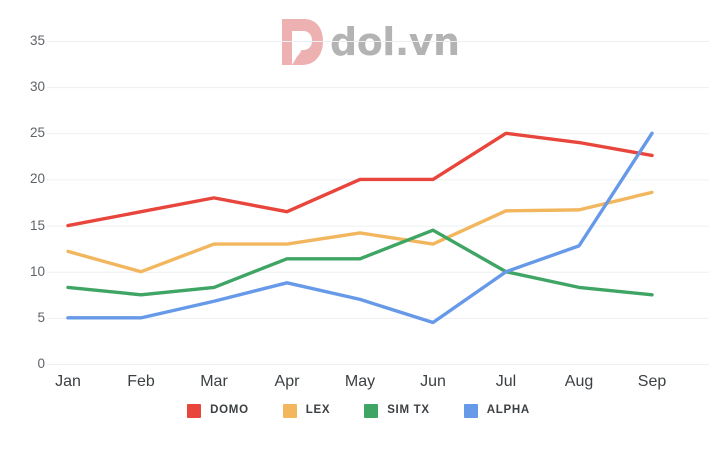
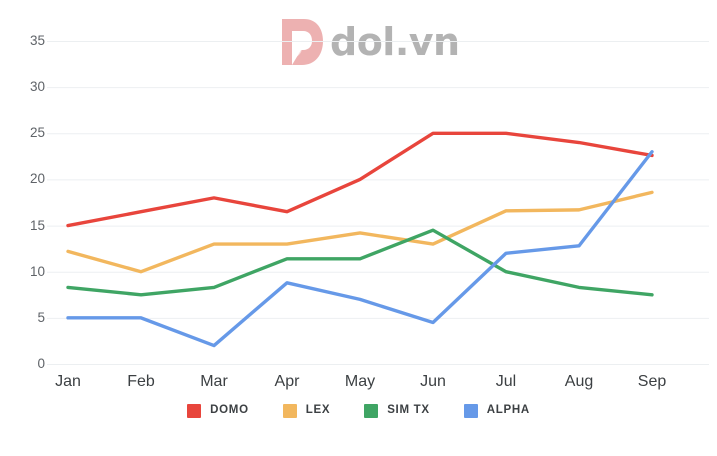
ALPHA/Mar: 7 -> 2
DOMO/Jun: 20 -> 25
ALPHA/Jul: 10 -> 12
ALPHA/Sep: 25 -> 23
